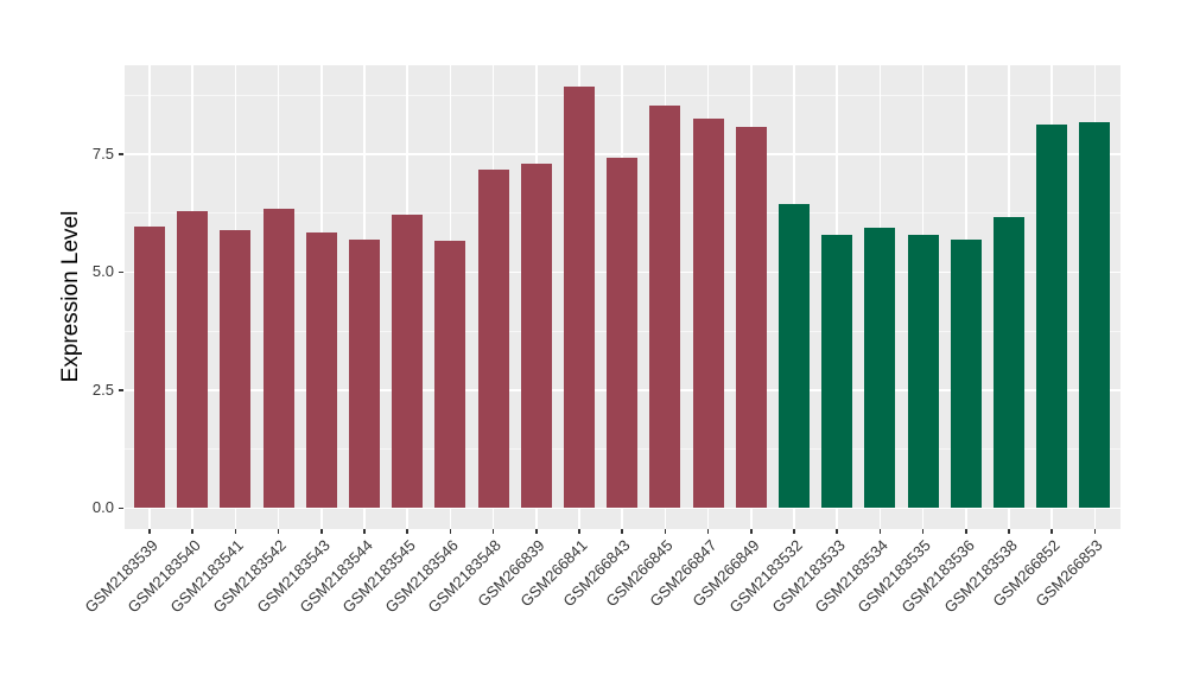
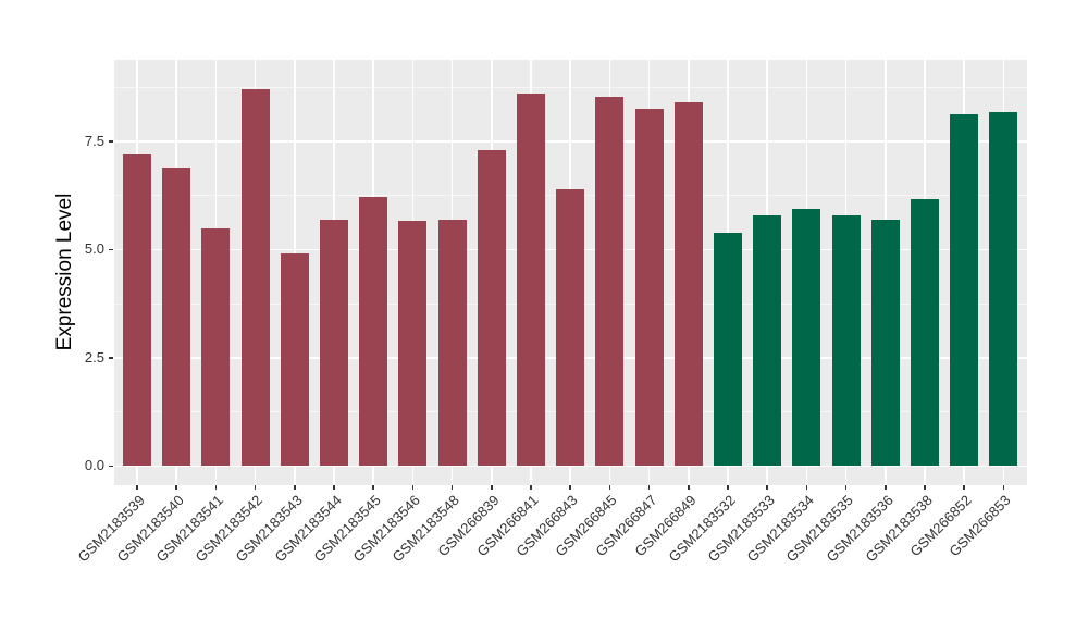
GSM2183539: 6.0 -> 7.2
GSM2183540: 6.3 -> 6.9
GSM2183541: 5.9 -> 5.5
GSM2183542: 6.3 -> 8.7
GSM2183543: 5.8 -> 4.9
GSM2183548: 7.2 -> 5.7
GSM266841: 8.9 -> 8.6
GSM266843: 7.4 -> 6.4
GSM266849: 8.1 -> 8.4
GSM2183532: 6.4 -> 5.4
